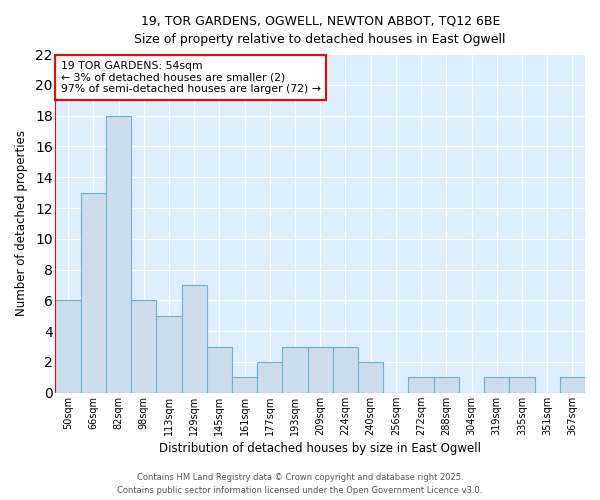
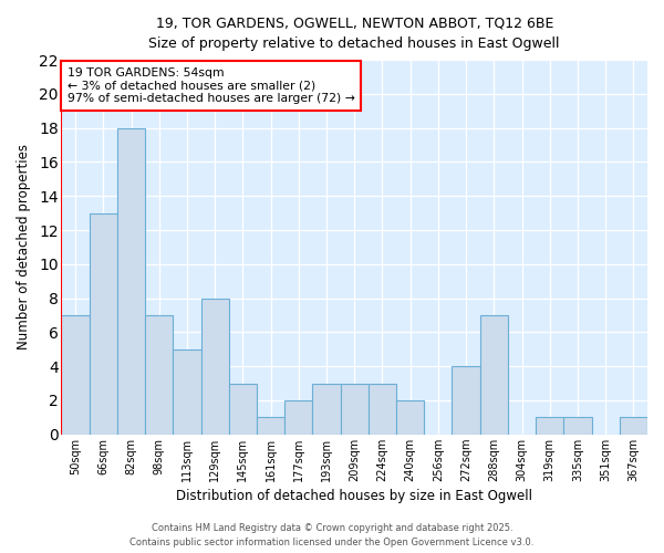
50sqm: 6 -> 7
98sqm: 6 -> 7
129sqm: 7 -> 8
272sqm: 1 -> 4
288sqm: 1 -> 7
